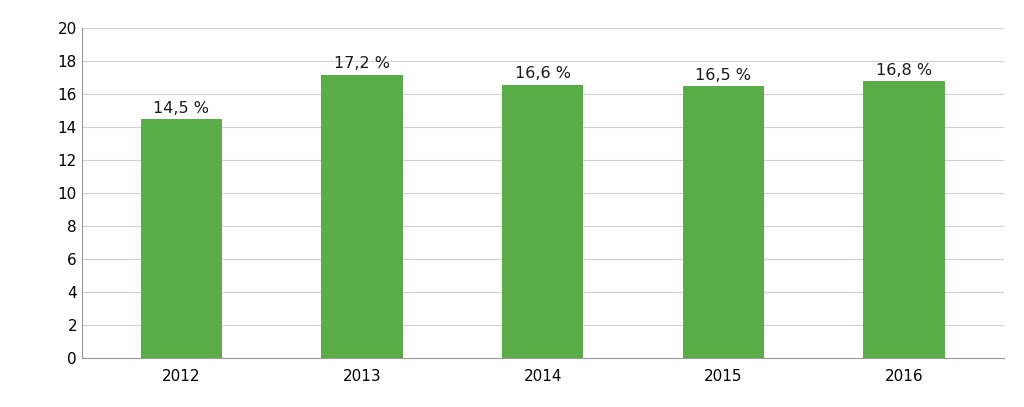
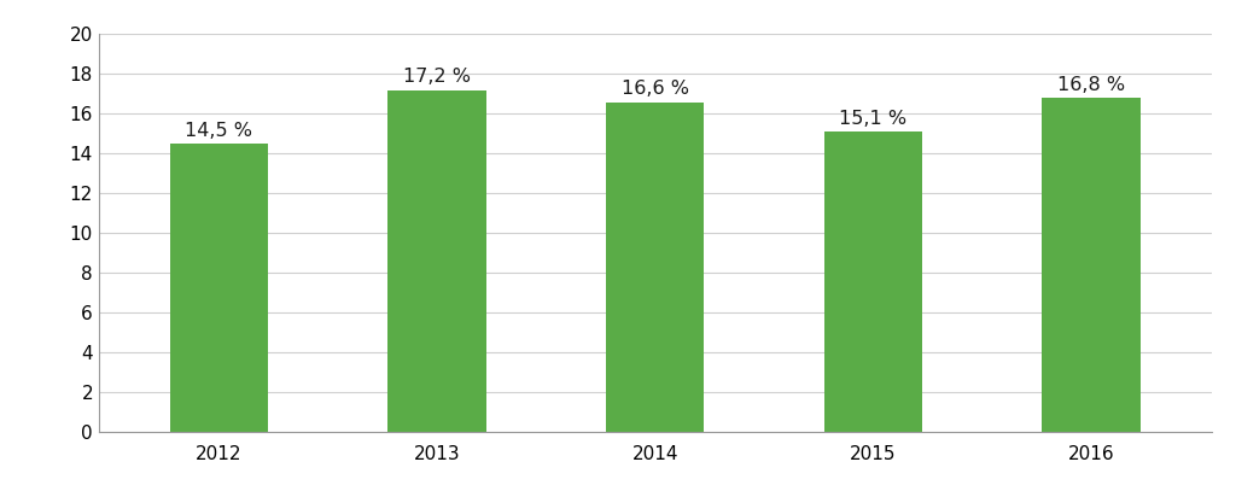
2015: 16,5 -> 15,1
